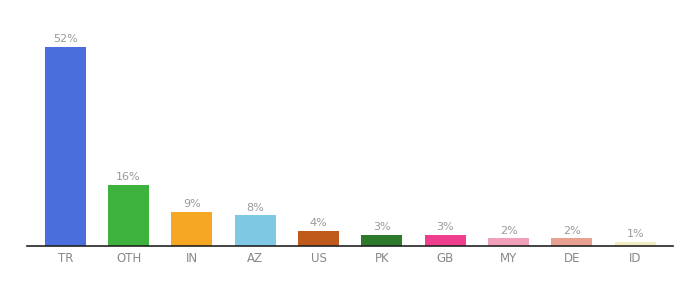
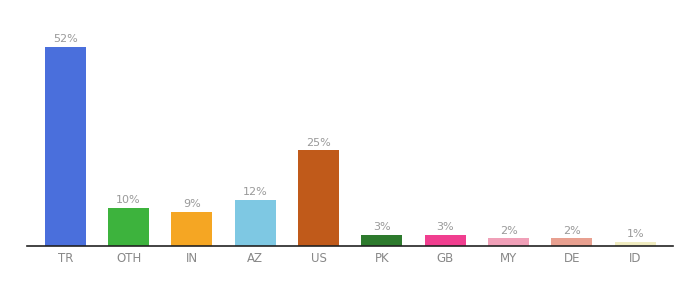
OTH: 16% -> 10%
AZ: 8% -> 12%
US: 4% -> 25%
